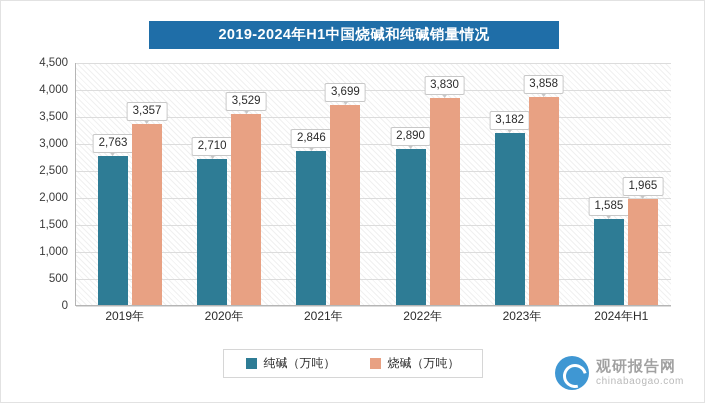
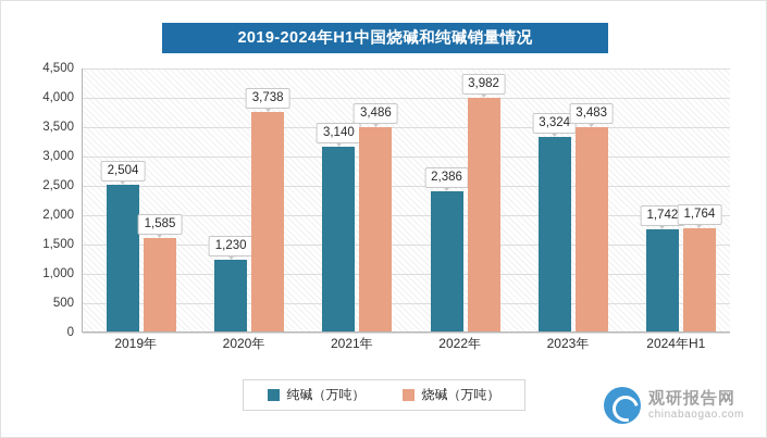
纯碱（万吨）/2019年: 2,763 -> 2,504
烧碱（万吨）/2019年: 3,357 -> 1,585
纯碱（万吨）/2020年: 2,710 -> 1,230
烧碱（万吨）/2020年: 3,529 -> 3,738
纯碱（万吨）/2021年: 2,846 -> 3,140
烧碱（万吨）/2021年: 3,699 -> 3,486
纯碱（万吨）/2022年: 2,890 -> 2,386
烧碱（万吨）/2022年: 3,830 -> 3,982
纯碱（万吨）/2023年: 3,182 -> 3,324
烧碱（万吨）/2023年: 3,858 -> 3,483
纯碱（万吨）/2024年H1: 1,585 -> 1,742
烧碱（万吨）/2024年H1: 1,965 -> 1,764
